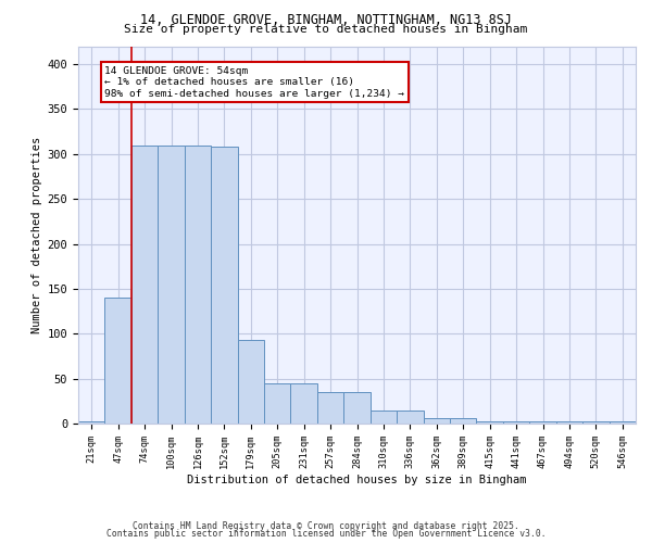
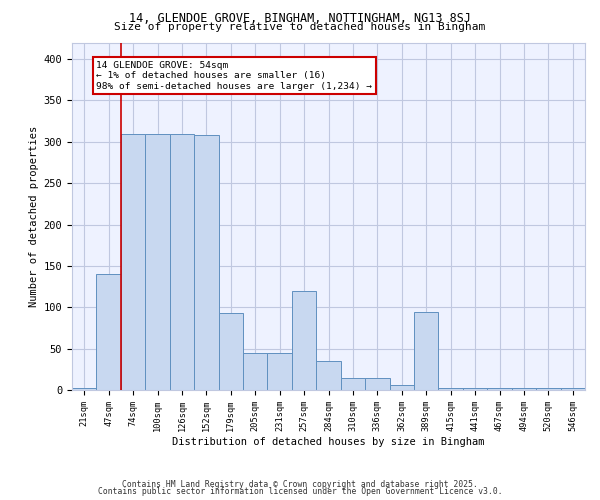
257sqm: 35 -> 120
389sqm: 6 -> 94
